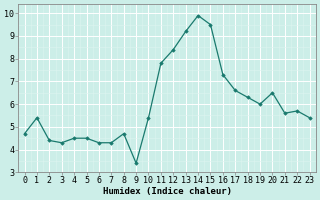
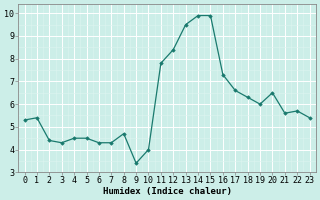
0: 4.7 -> 5.3
10: 5.4 -> 4.0
13: 9.2 -> 9.5
15: 9.5 -> 9.9
